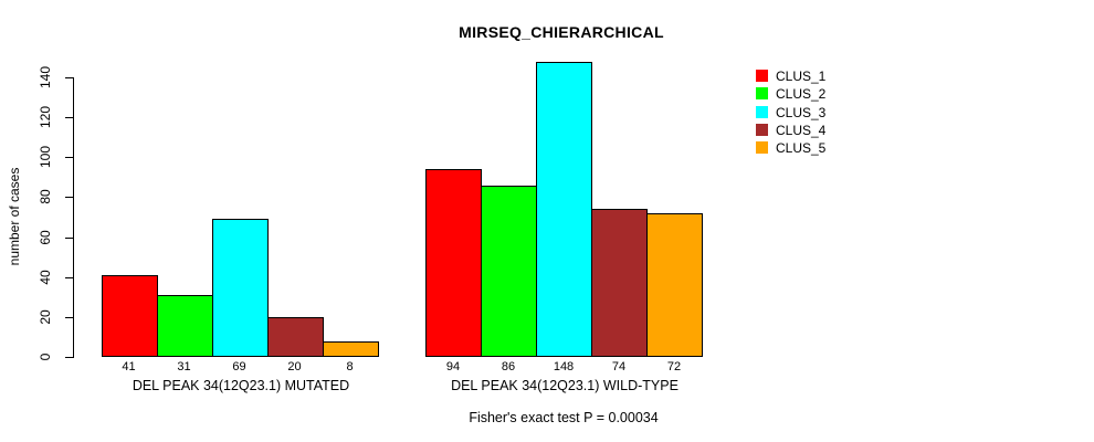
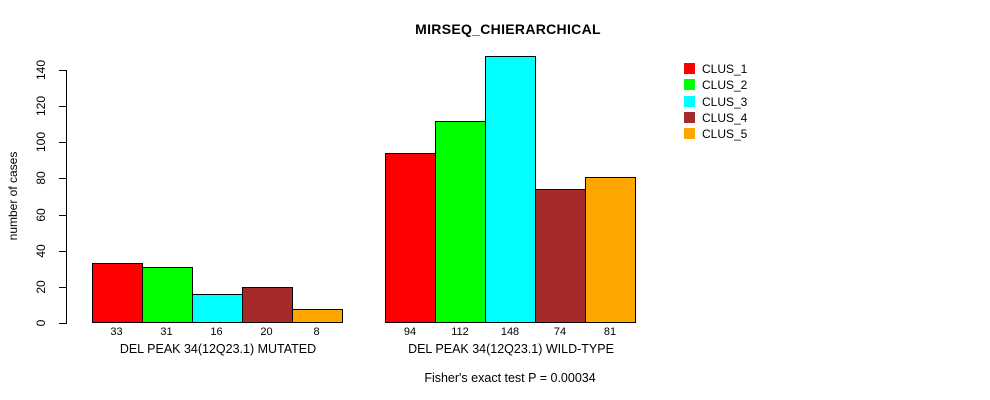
CLUS_1/DEL PEAK 34(12Q23.1) MUTATED: 41 -> 33
CLUS_3/DEL PEAK 34(12Q23.1) MUTATED: 69 -> 16
CLUS_2/DEL PEAK 34(12Q23.1) WILD-TYPE: 86 -> 112
CLUS_5/DEL PEAK 34(12Q23.1) WILD-TYPE: 72 -> 81
